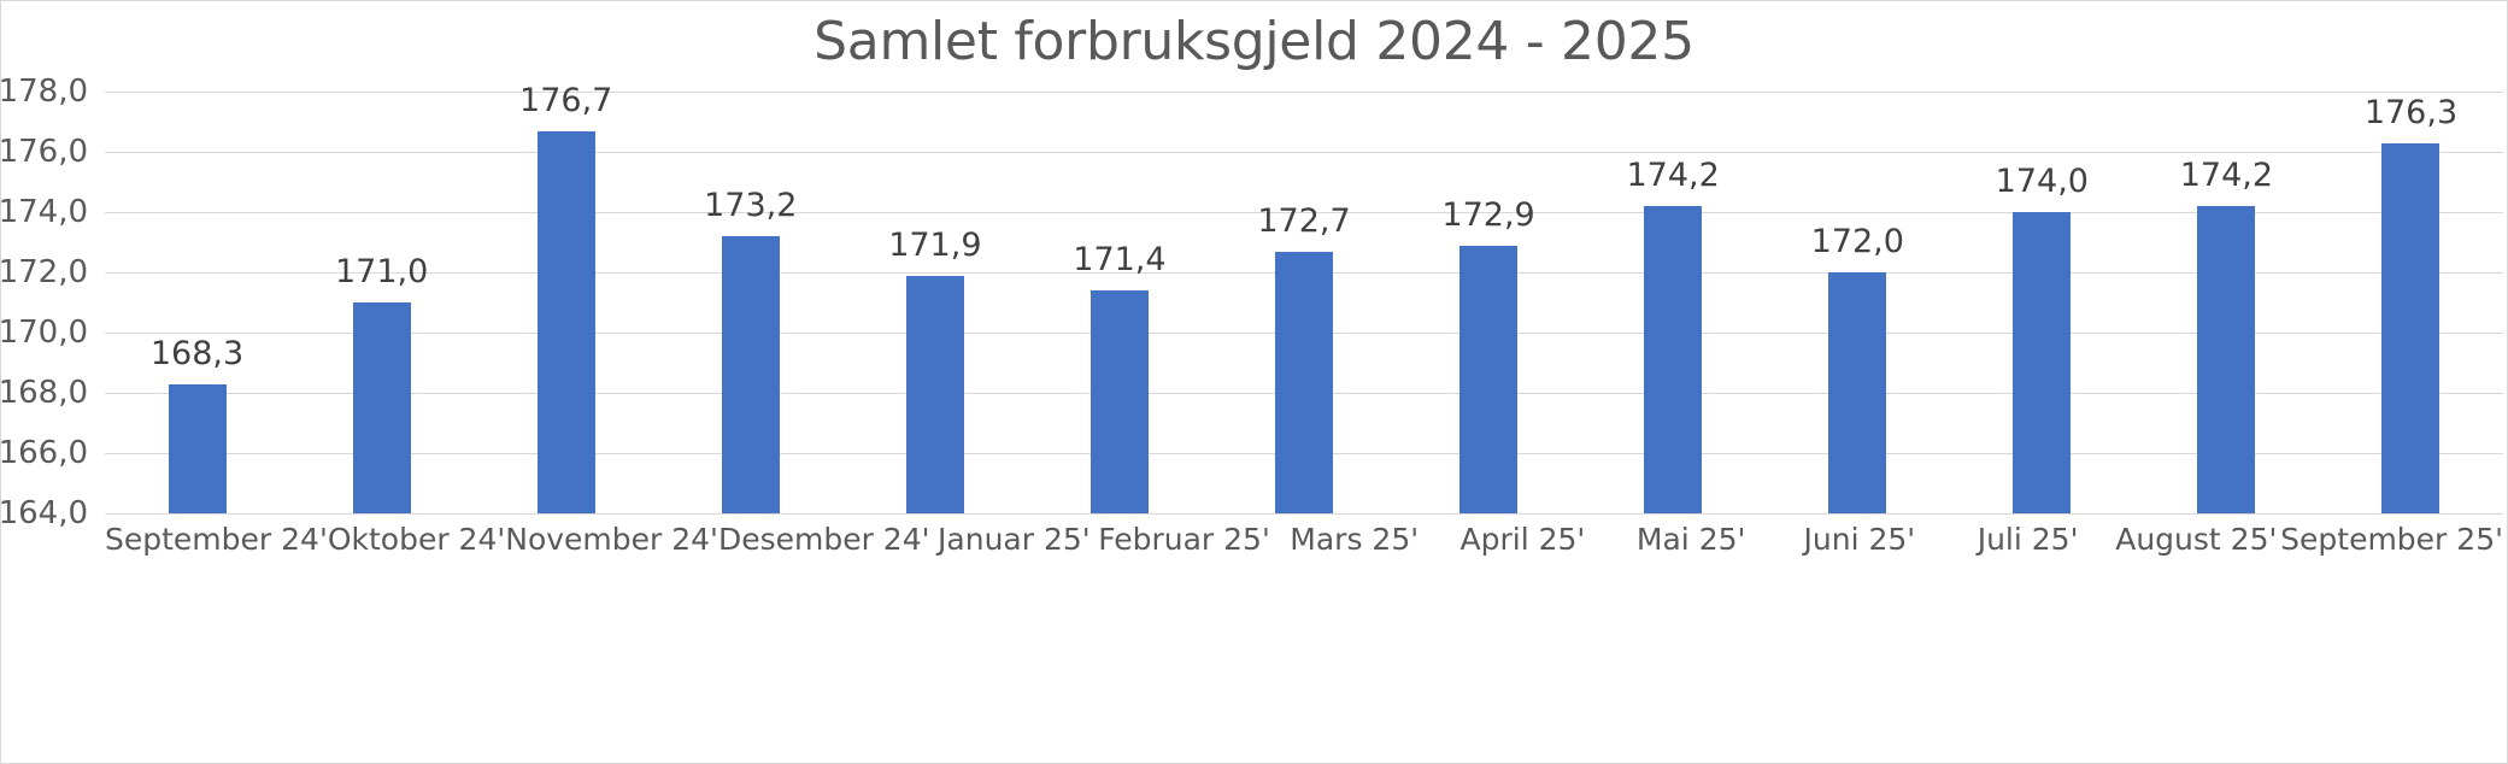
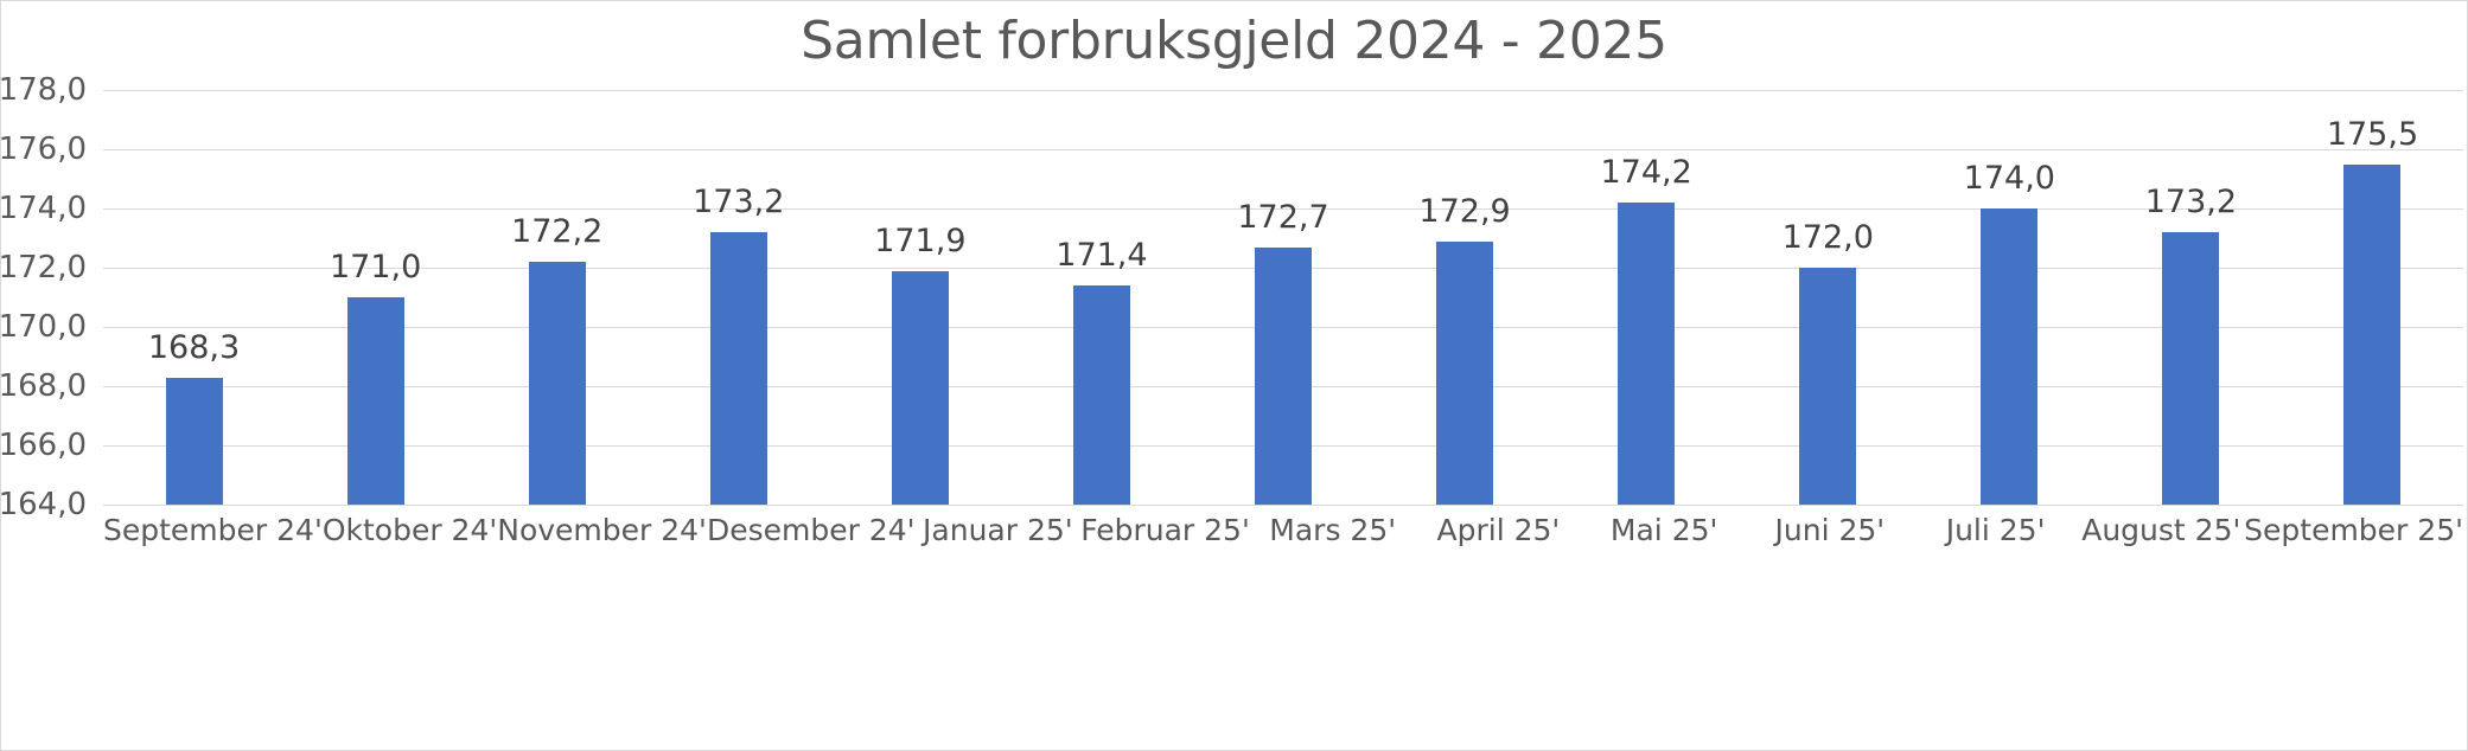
November 24': 176,7 -> 172,2
August 25': 174,2 -> 173,2
September 25': 176,3 -> 175,5
